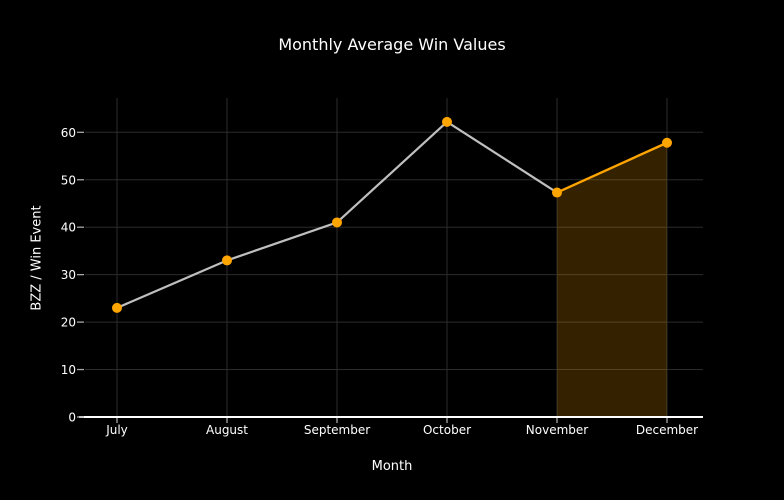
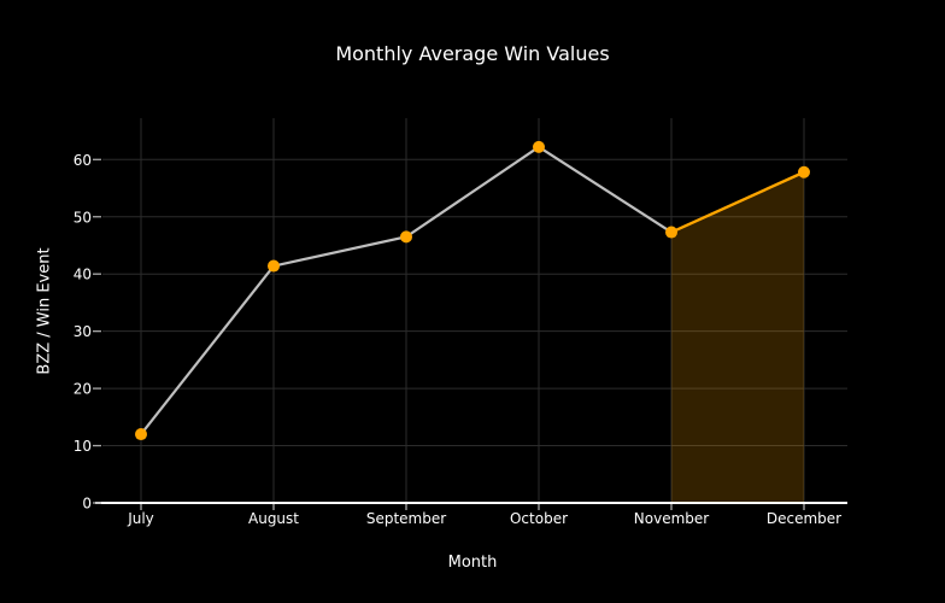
July: 23 -> 12
August: 33 -> 41
September: 41 -> 46
